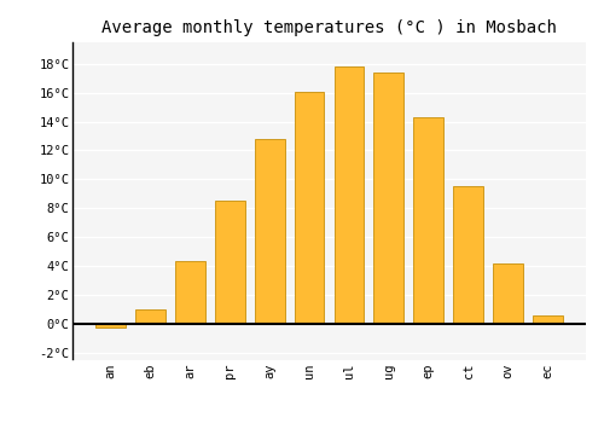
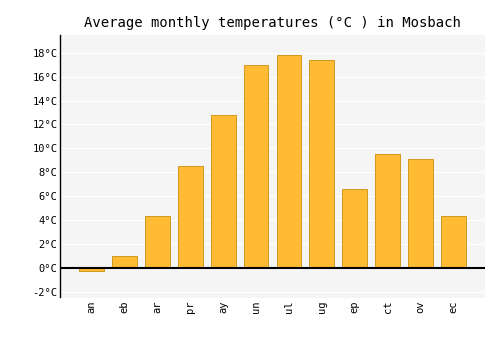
un: 16.1°C -> 17.0°C
ep: 14.3°C -> 6.6°C
ov: 4.2°C -> 9.1°C
ec: 0.6°C -> 4.3°C
